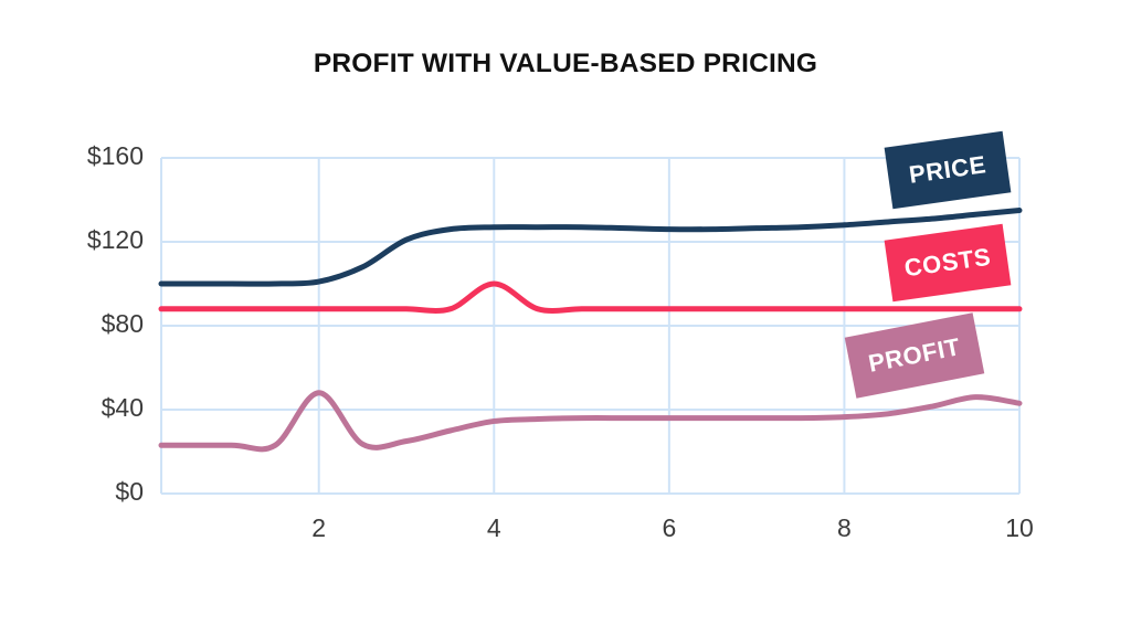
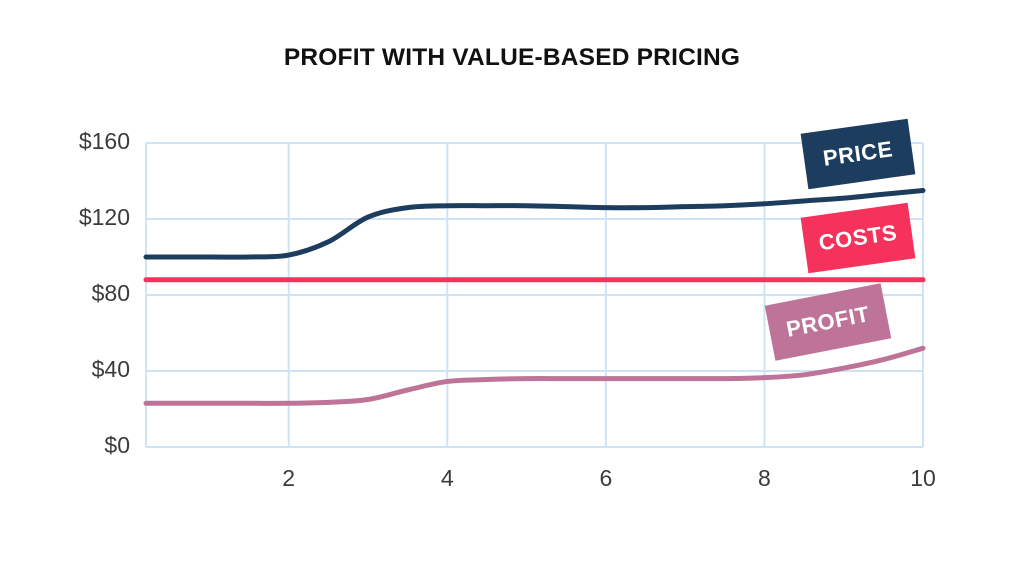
PROFIT/2: $48 -> $23
COSTS/4: $100 -> $88
PROFIT/10: $43 -> $52
